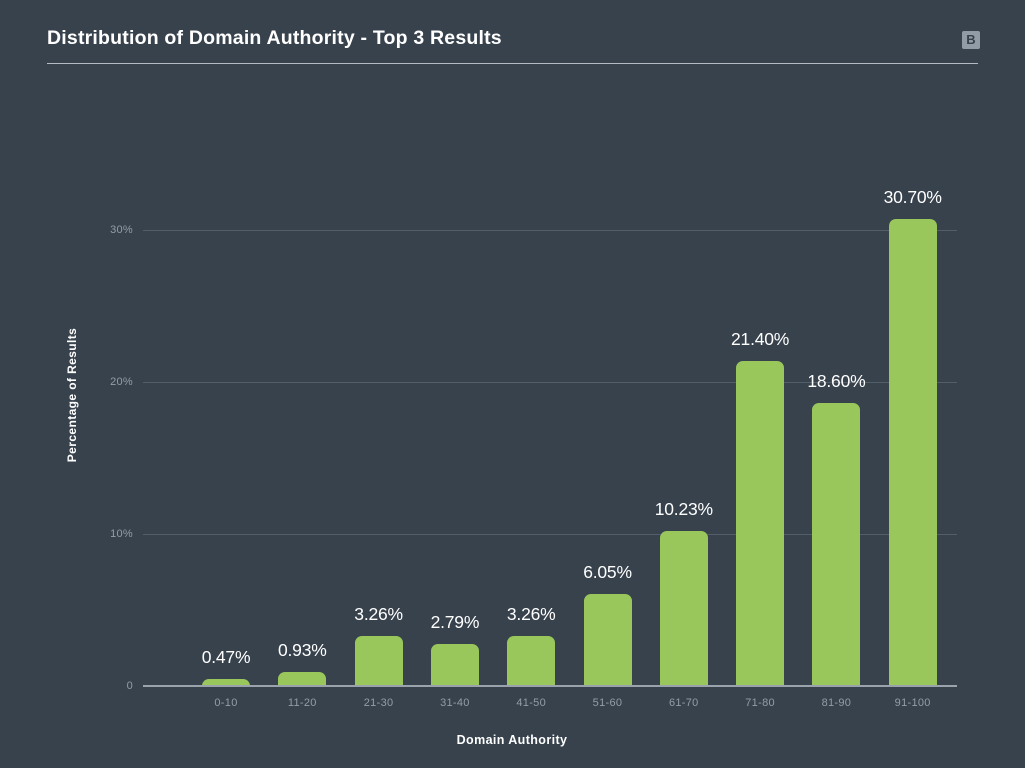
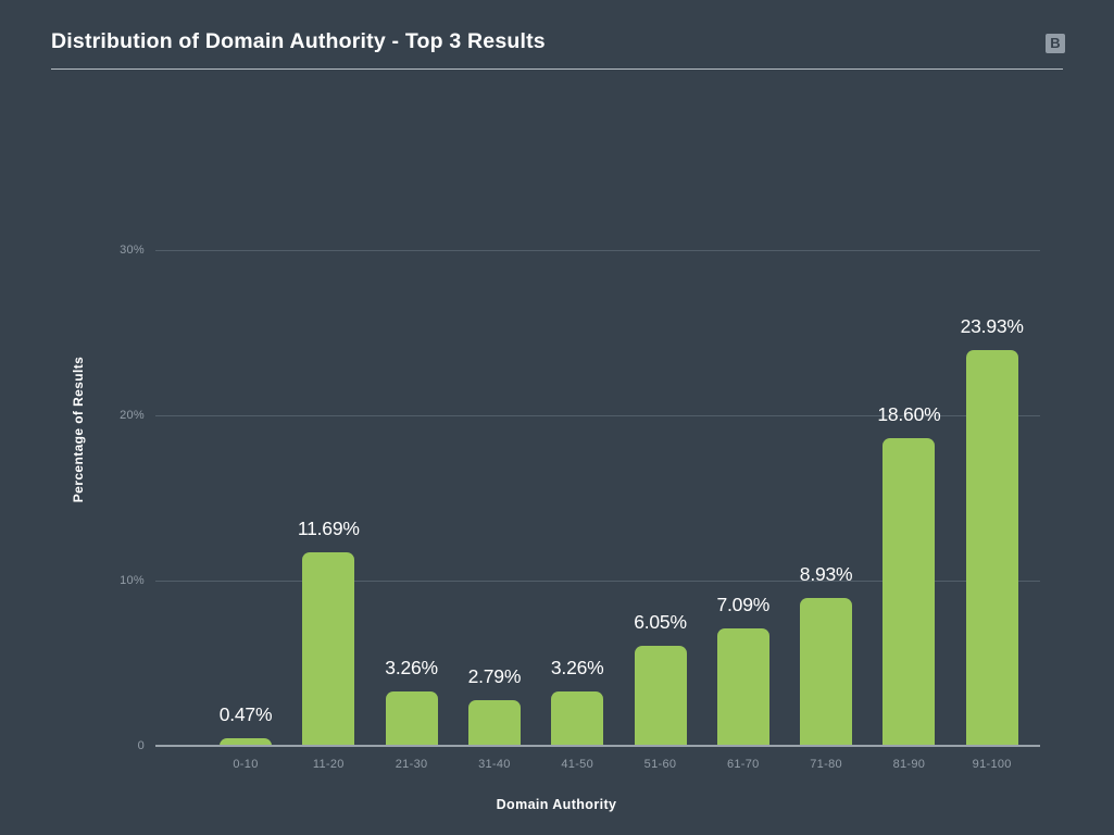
11-20: 0.93% -> 11.69%
61-70: 10.23% -> 7.09%
71-80: 21.40% -> 8.93%
91-100: 30.70% -> 23.93%
